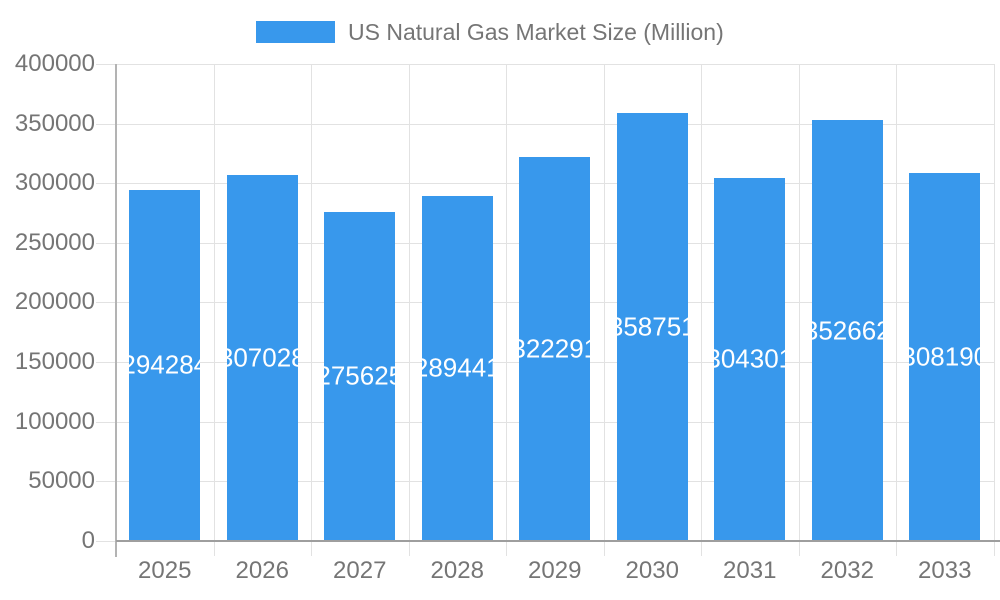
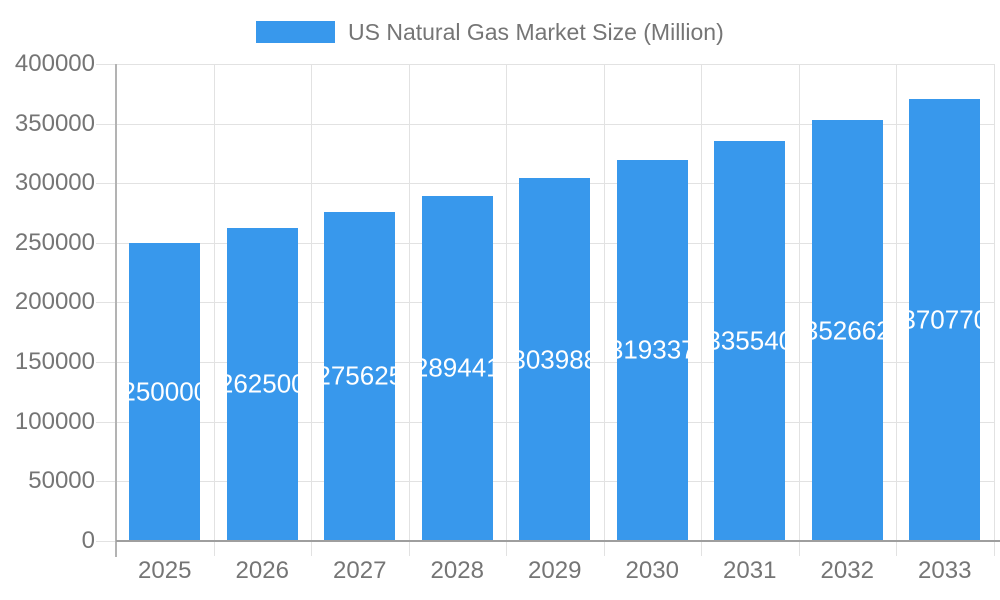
2025: 294284 -> 250000
2026: 307028 -> 262500
2029: 322291 -> 303988
2030: 358751 -> 319337
2031: 304301 -> 335540
2033: 308190 -> 370770
